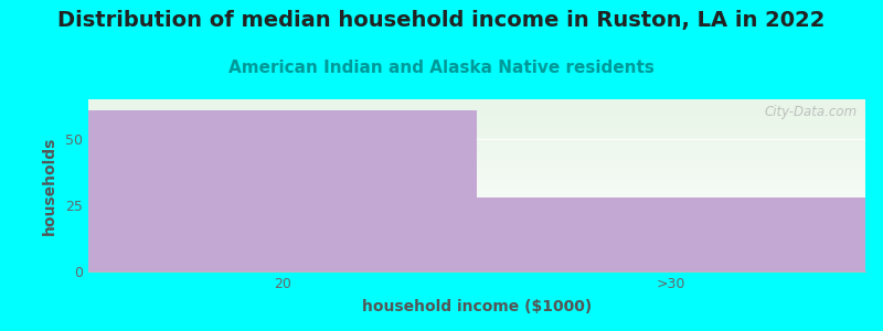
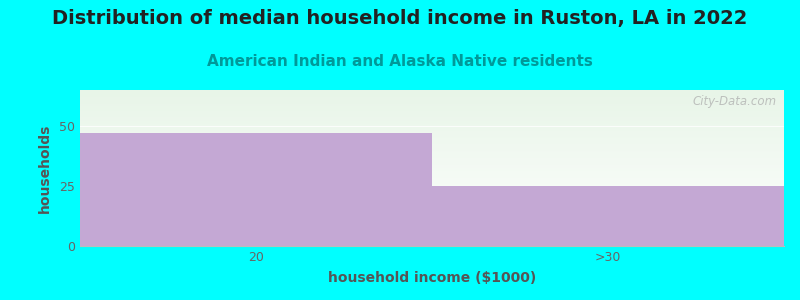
20: 61 -> 47
>30: 28 -> 25
